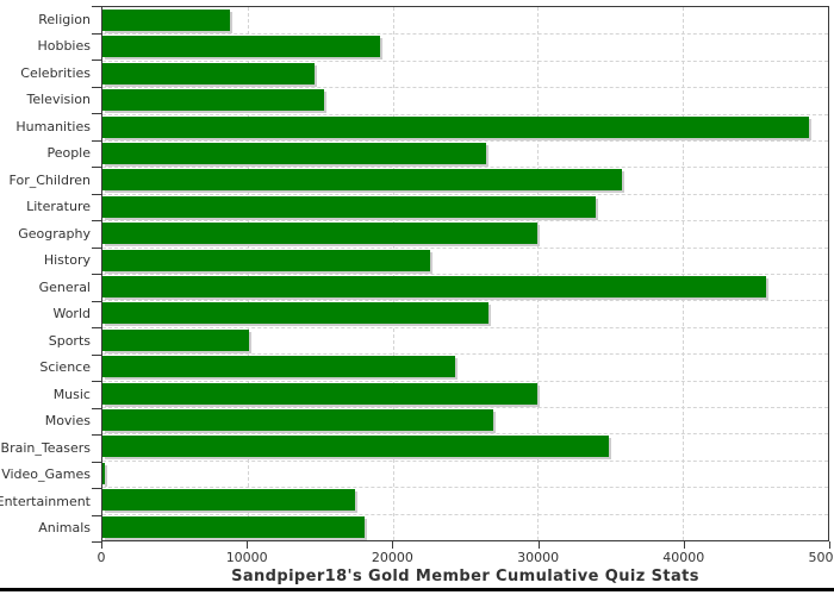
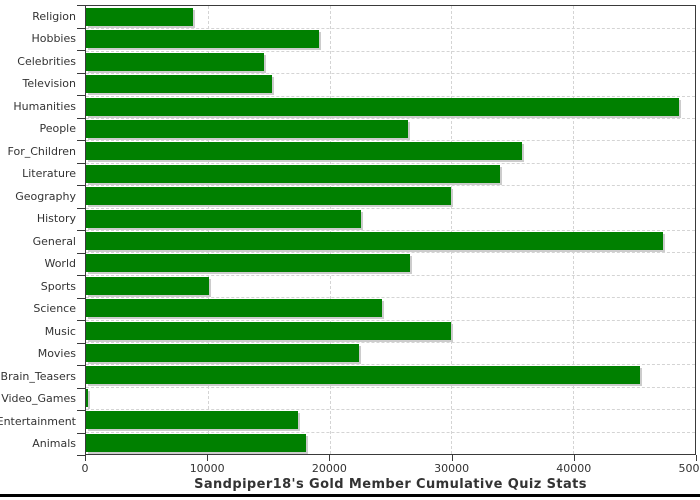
General: 45700 -> 47400
Movies: 26900 -> 22400
Brain_Teasers: 34900 -> 45500
